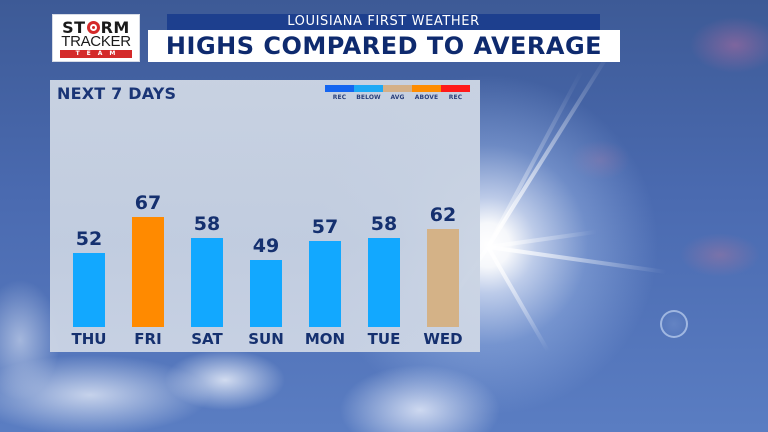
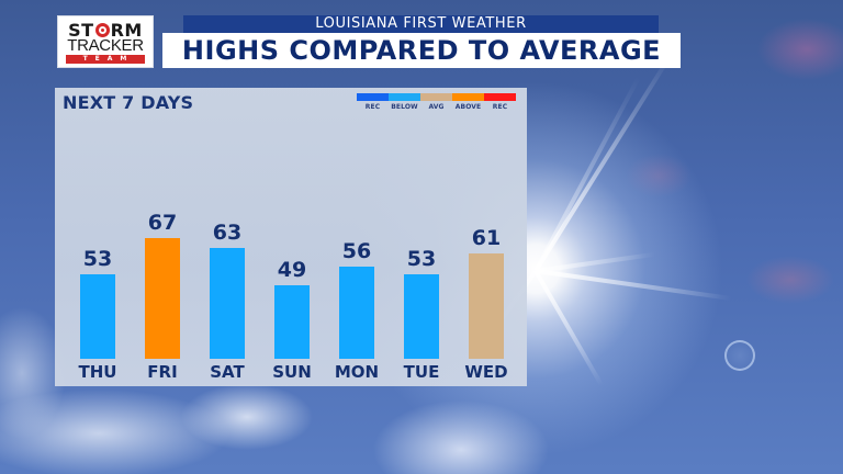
THU: 52 -> 53
SAT: 58 -> 63
MON: 57 -> 56
TUE: 58 -> 53
WED: 62 -> 61
